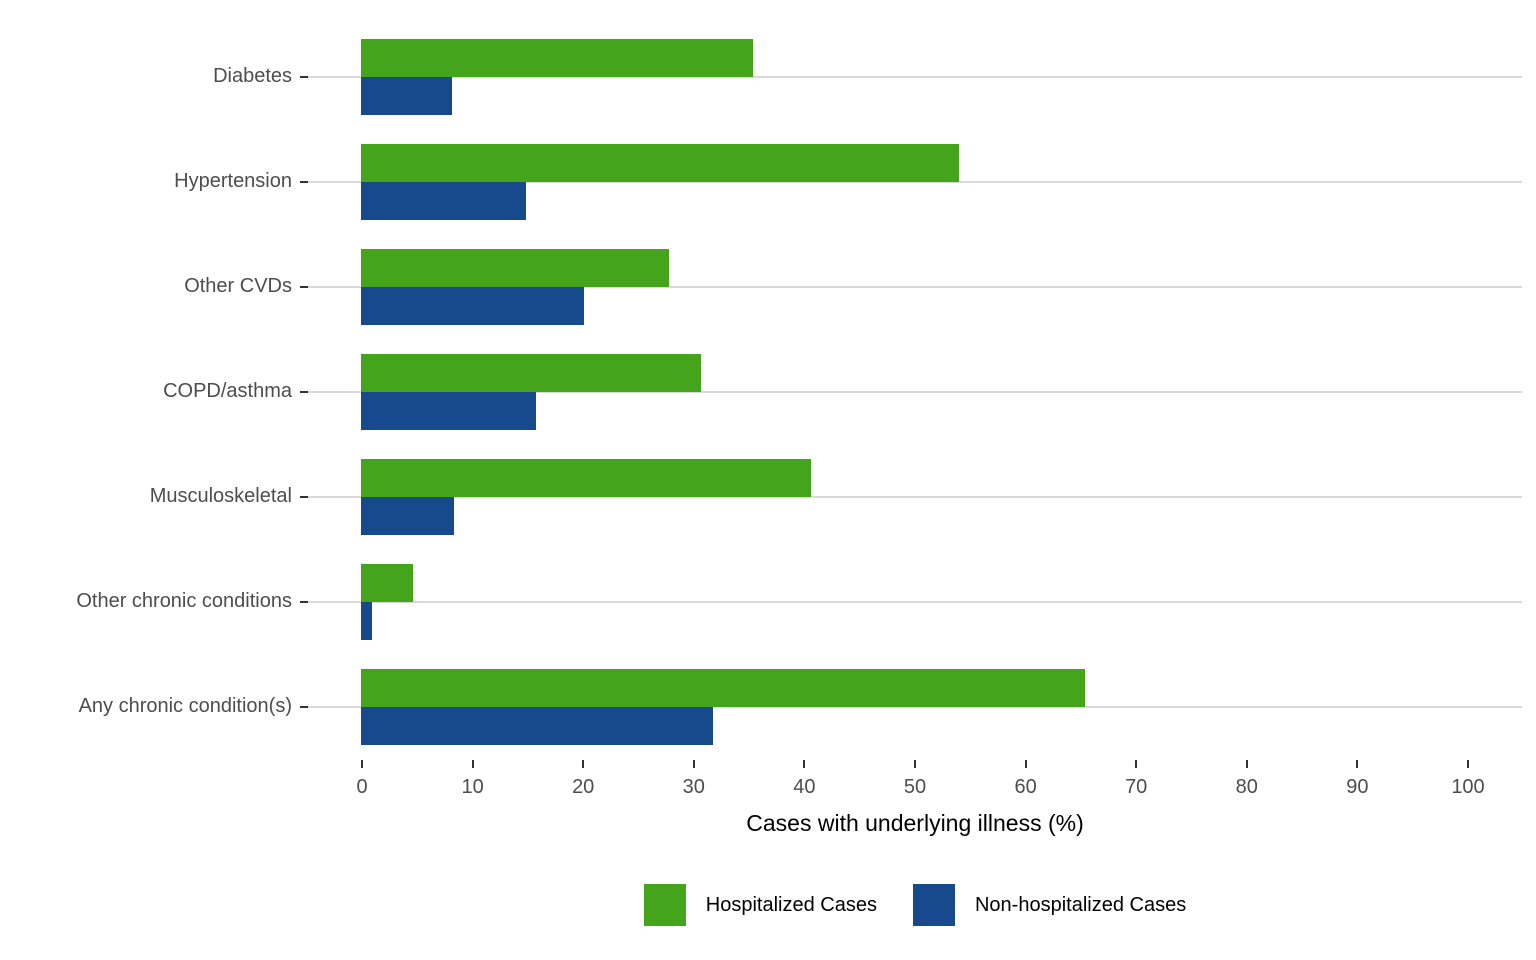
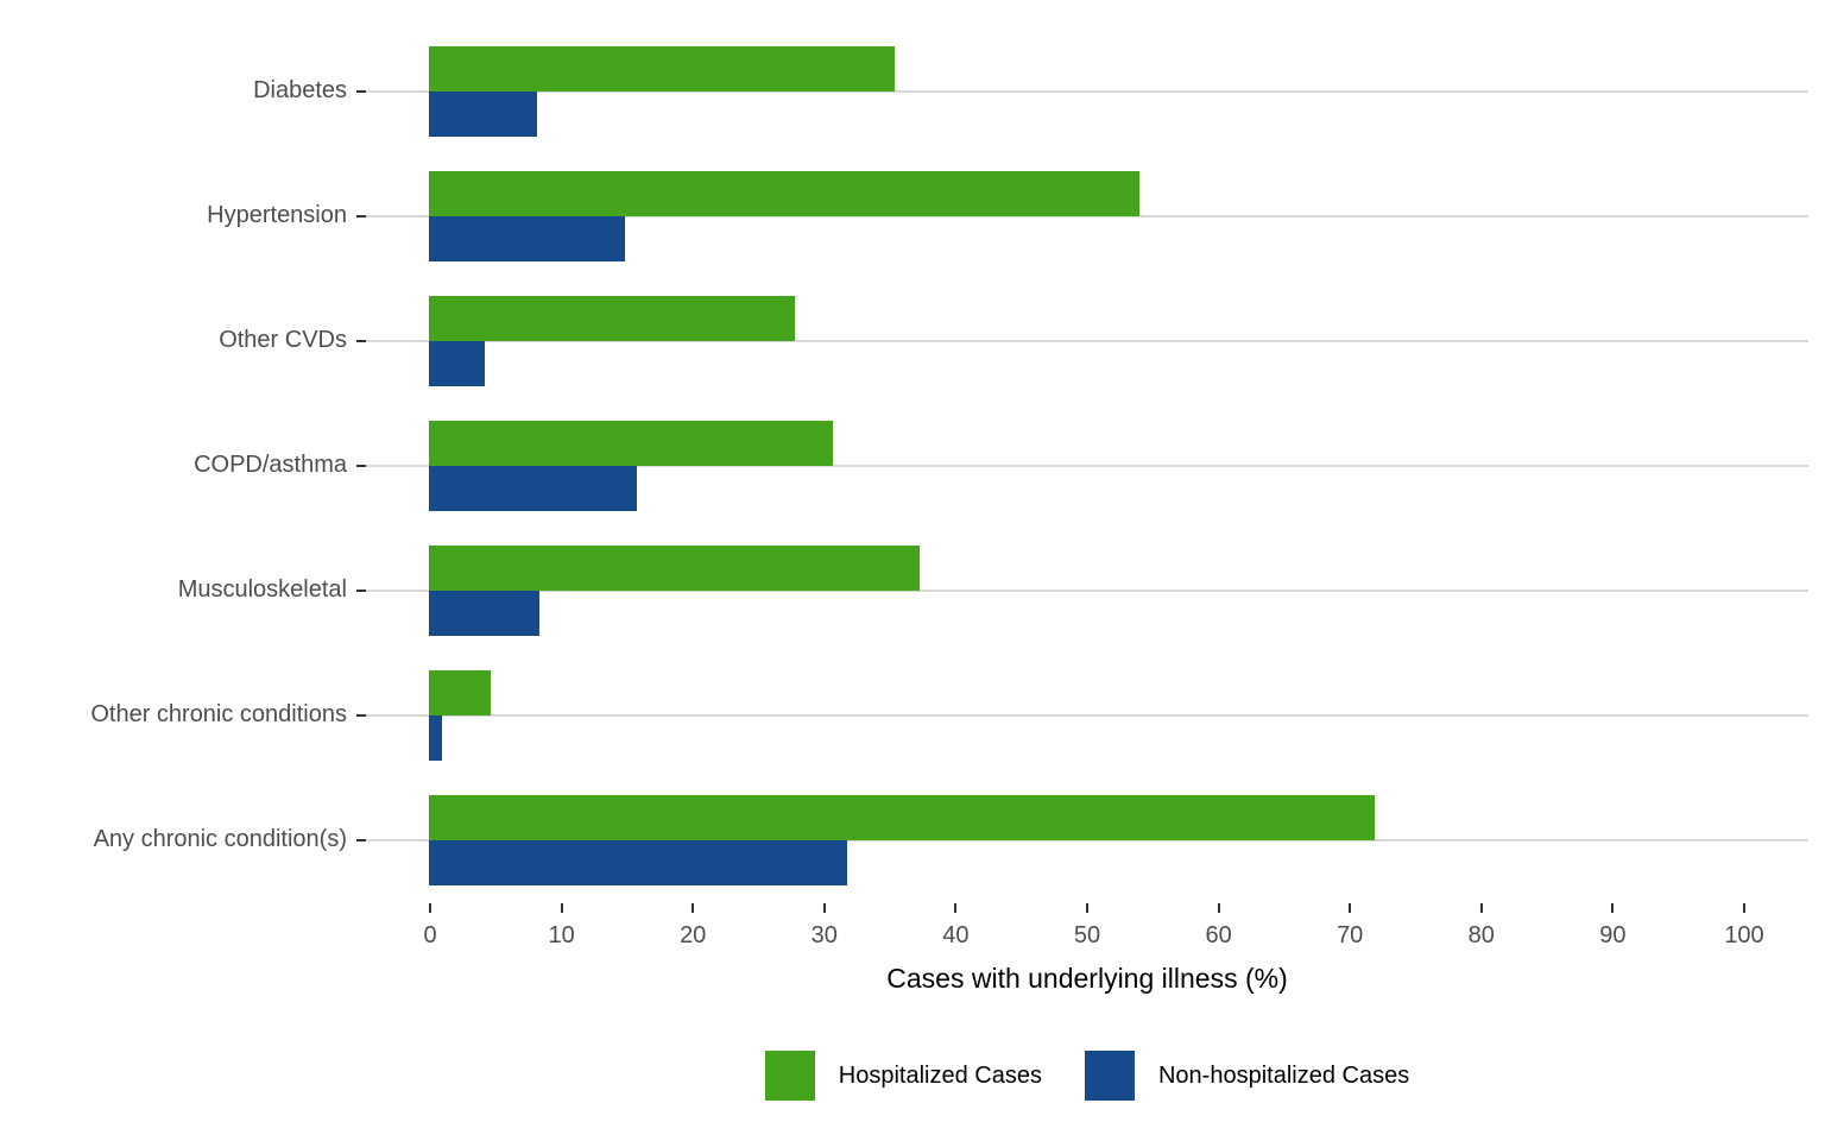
Non-hospitalized Cases/Other CVDs: 20.2 -> 4.2
Hospitalized Cases/Musculoskeletal: 40.7 -> 37.3
Hospitalized Cases/Any chronic condition(s): 65.5 -> 72.0
